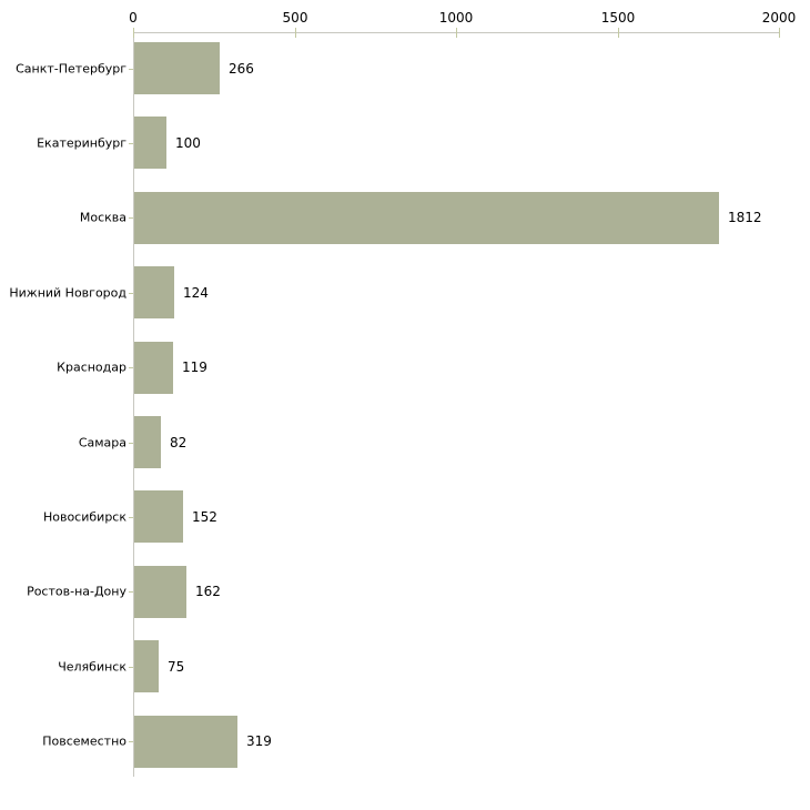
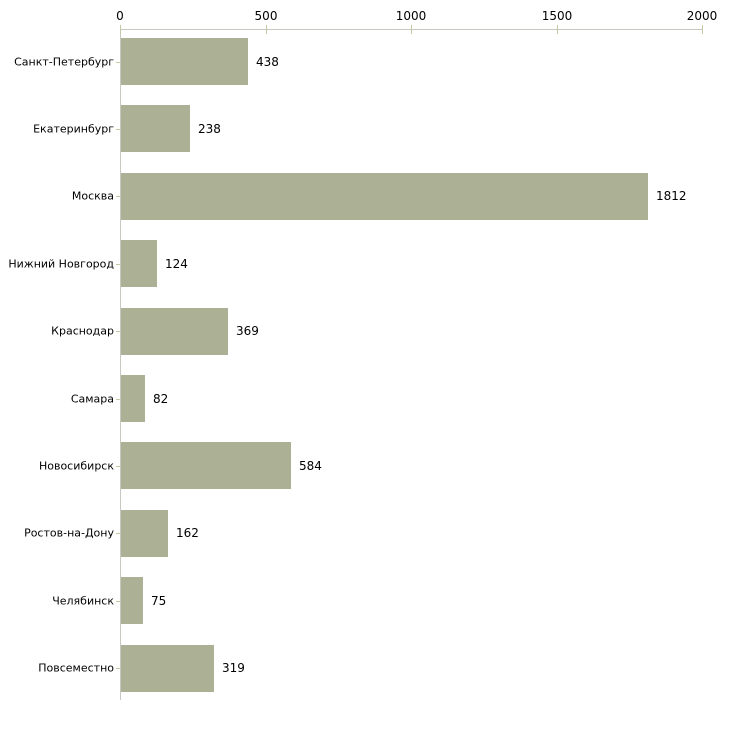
Санкт-Петербург: 266 -> 438
Екатеринбург: 100 -> 238
Краснодар: 119 -> 369
Новосибирск: 152 -> 584
